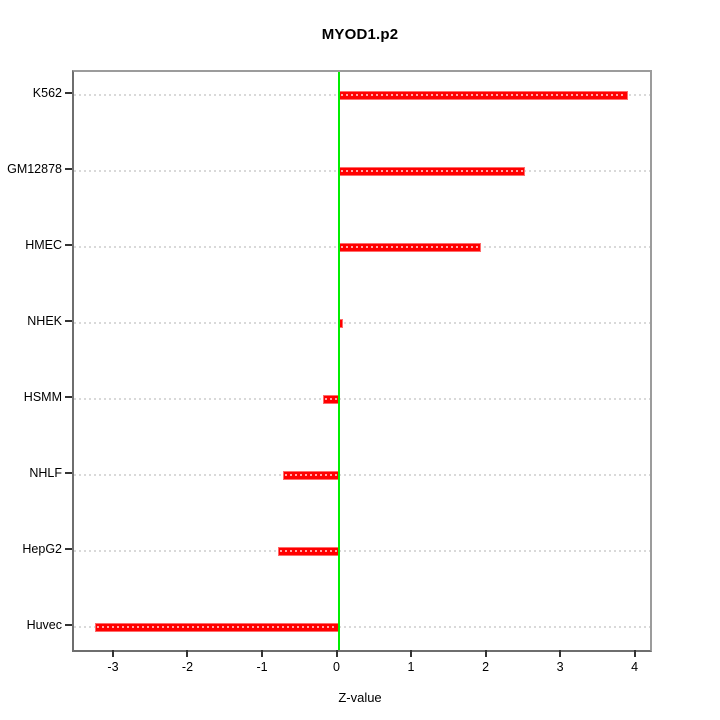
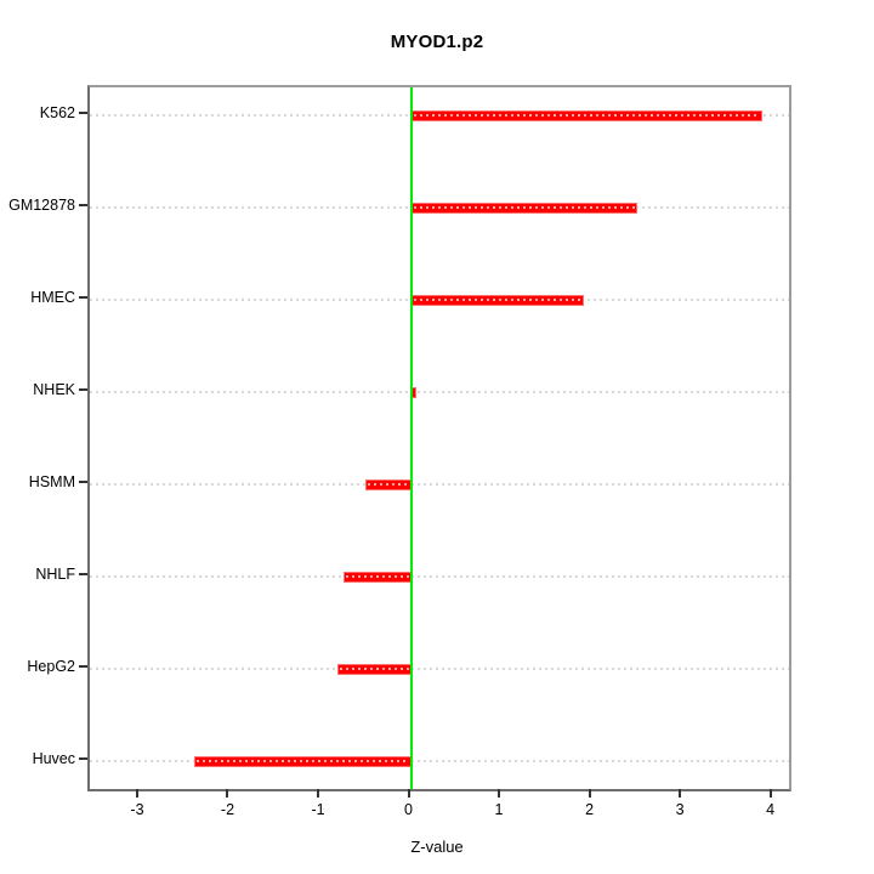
HSMM: -0.2 -> -0.5
Huvec: -3.3 -> -2.4
